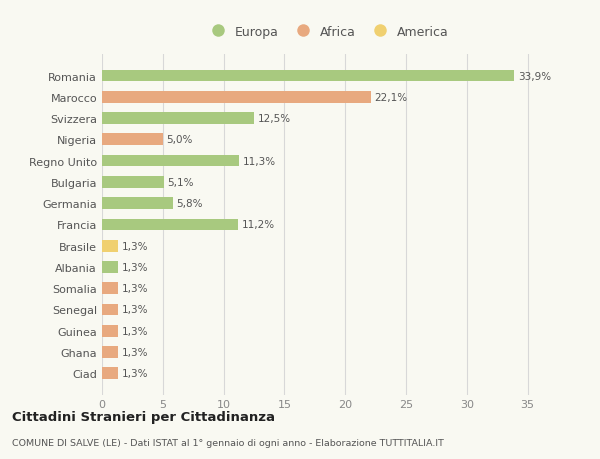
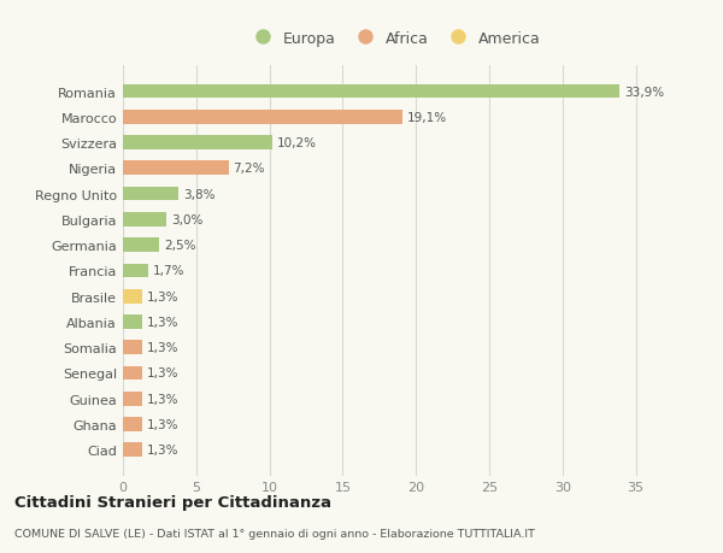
Marocco: 22,1% -> 19,1%
Svizzera: 12,5% -> 10,2%
Nigeria: 5,0% -> 7,2%
Regno Unito: 11,3% -> 3,8%
Bulgaria: 5,1% -> 3,0%
Germania: 5,8% -> 2,5%
Francia: 11,2% -> 1,7%
